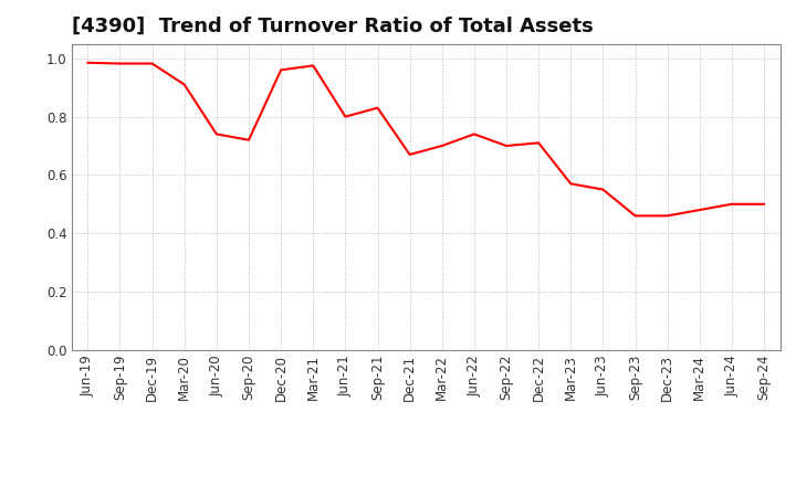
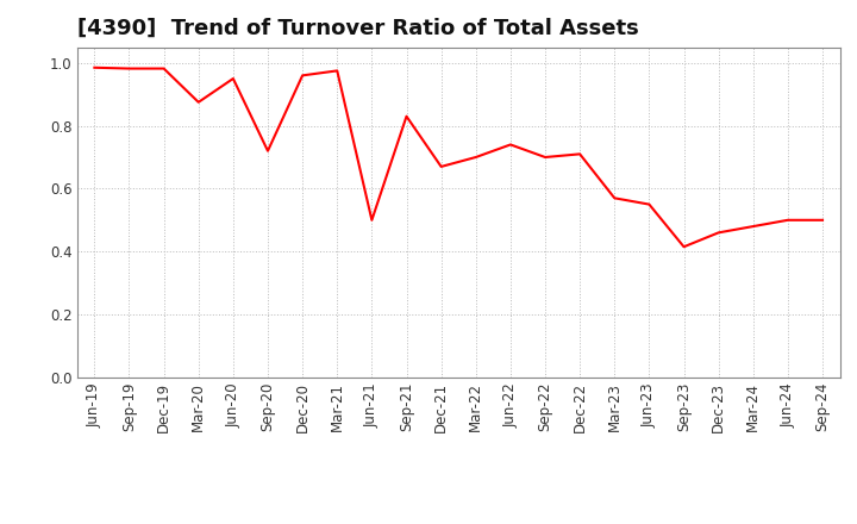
Mar-20: 0.910 -> 0.875
Jun-20: 0.740 -> 0.950
Jun-21: 0.800 -> 0.500
Sep-23: 0.460 -> 0.415
